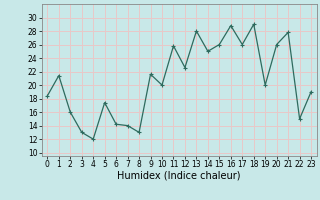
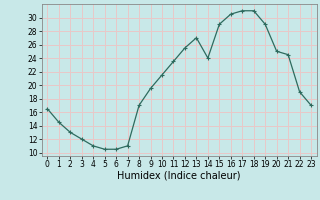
0: 18.4 -> 16.5
1: 21.4 -> 14.5
2: 16.0 -> 13.0
3: 13.0 -> 12.0
4: 12.0 -> 11.0
5: 17.4 -> 10.5
6: 14.2 -> 10.5
7: 14.0 -> 11.0
8: 13.0 -> 17.0
9: 21.6 -> 19.5
10: 20.0 -> 21.5
11: 25.8 -> 23.5
12: 22.6 -> 25.5
13: 28.0 -> 27.0
14: 25.0 -> 24.0
15: 26.0 -> 29.0
16: 28.8 -> 30.5
17: 26.0 -> 31.0
18: 29.0 -> 31.0
19: 20.0 -> 29.0
20: 26.0 -> 25.0
21: 27.8 -> 24.5
22: 15.0 -> 19.0
23: 19.0 -> 17.0
